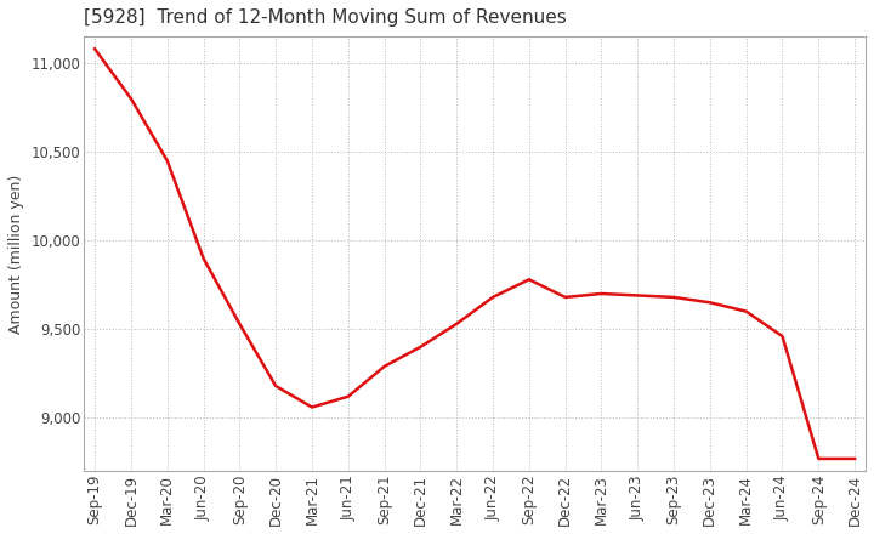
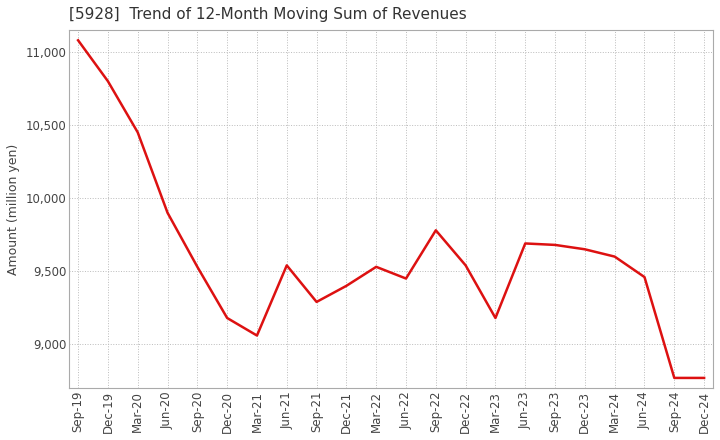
Jun-21: 9,120 -> 9,540
Jun-22: 9,680 -> 9,450
Dec-22: 9,680 -> 9,540
Mar-23: 9,700 -> 9,180
